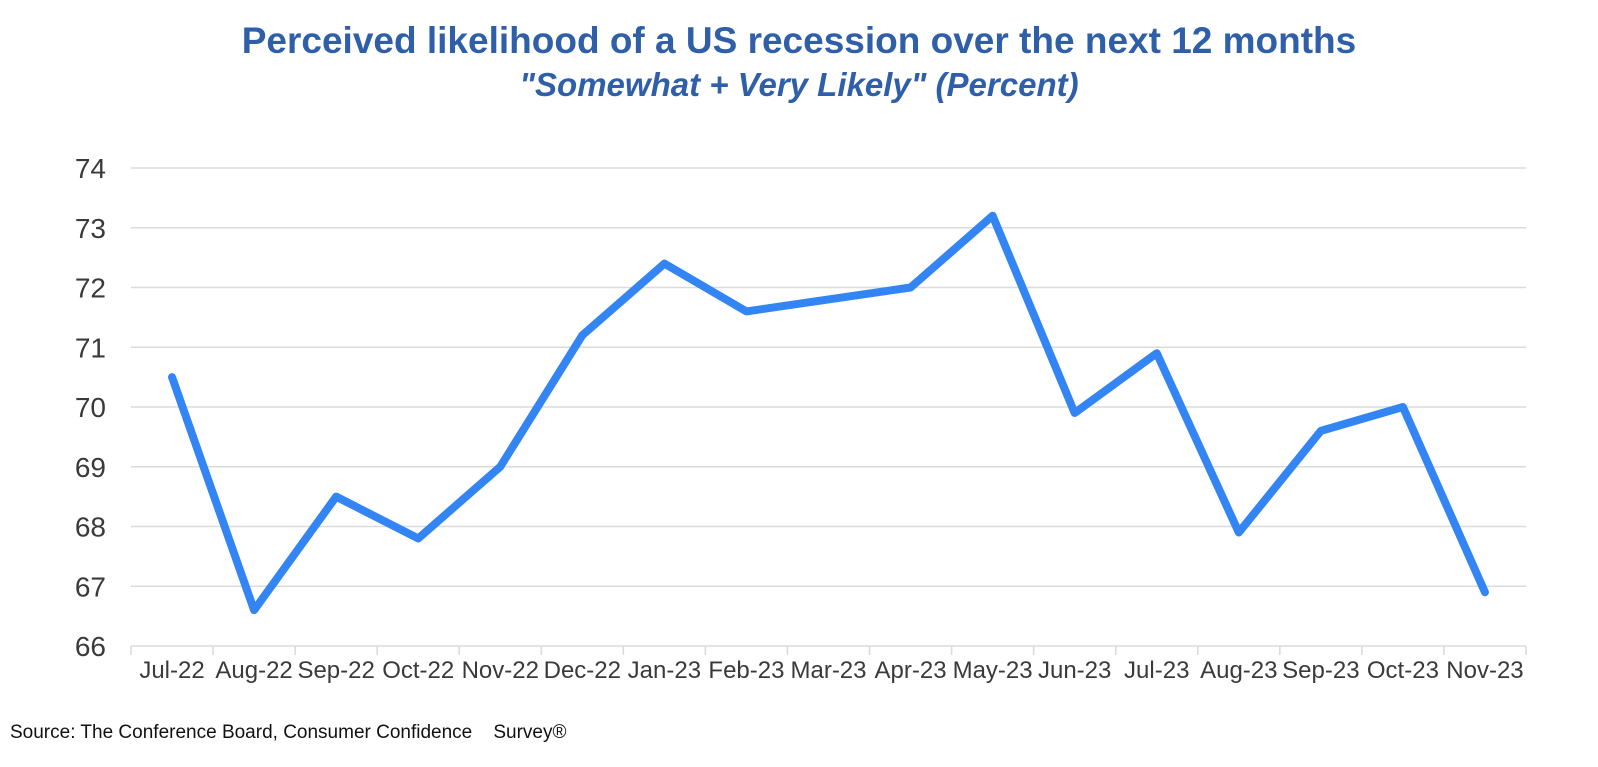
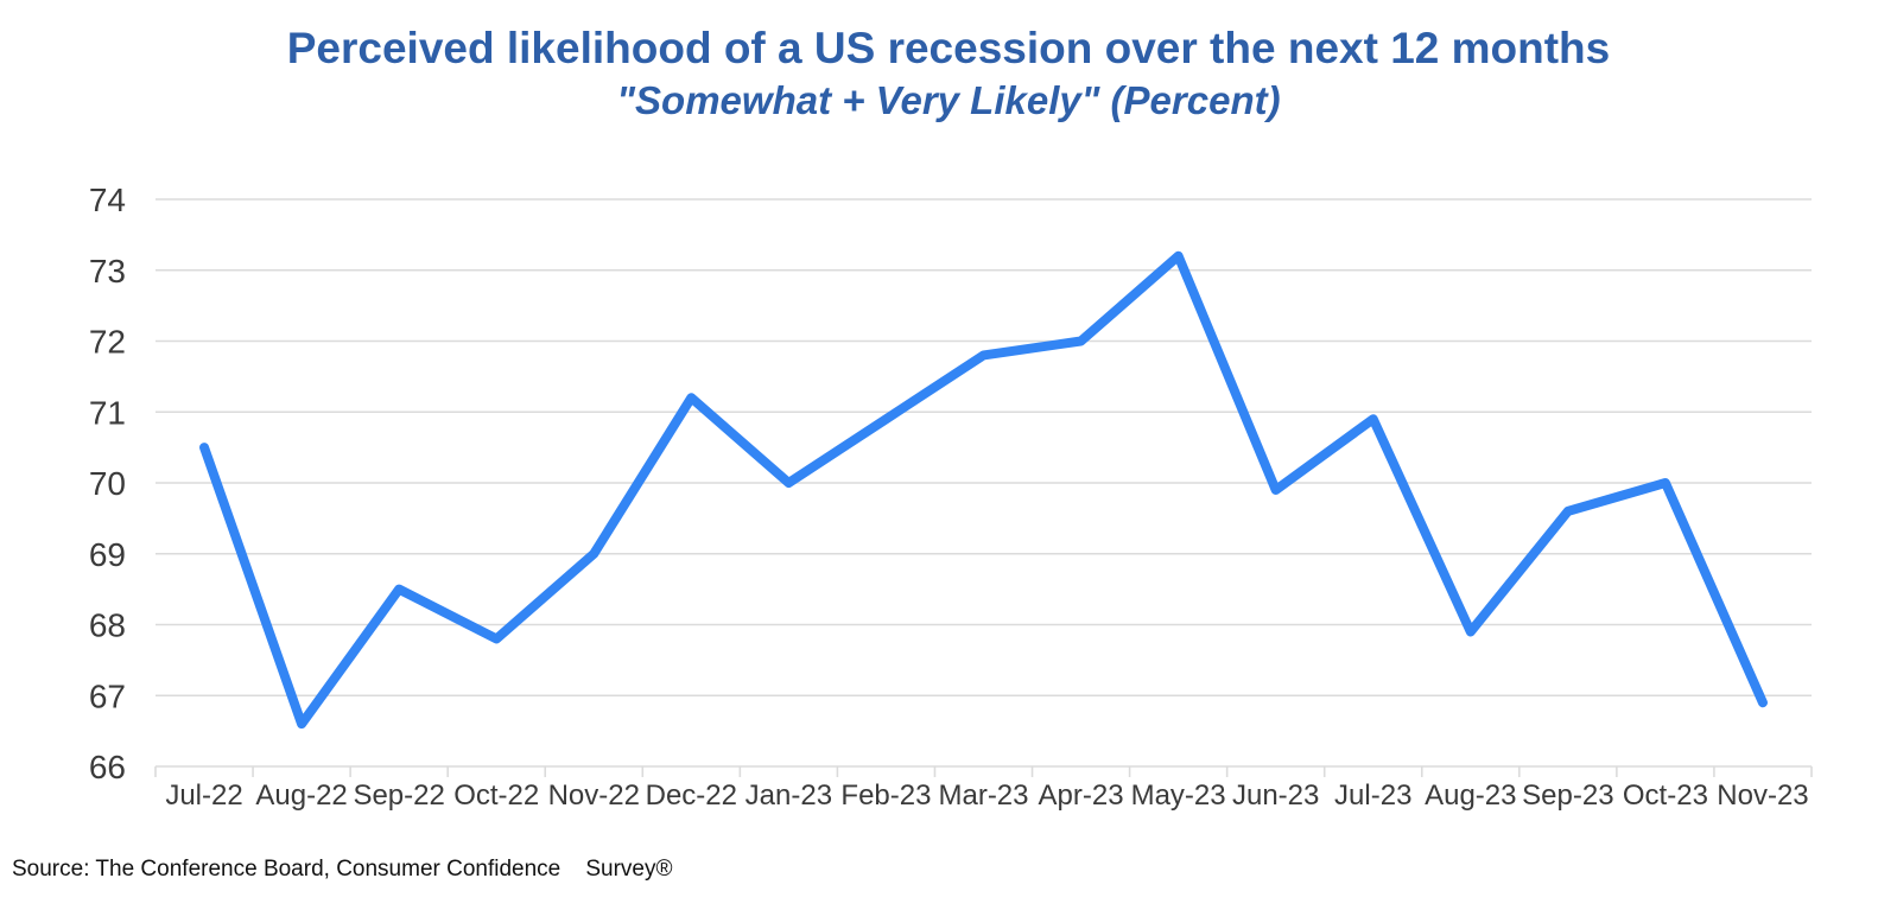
Jan-23: 72.4 -> 70.0
Feb-23: 71.6 -> 70.9
